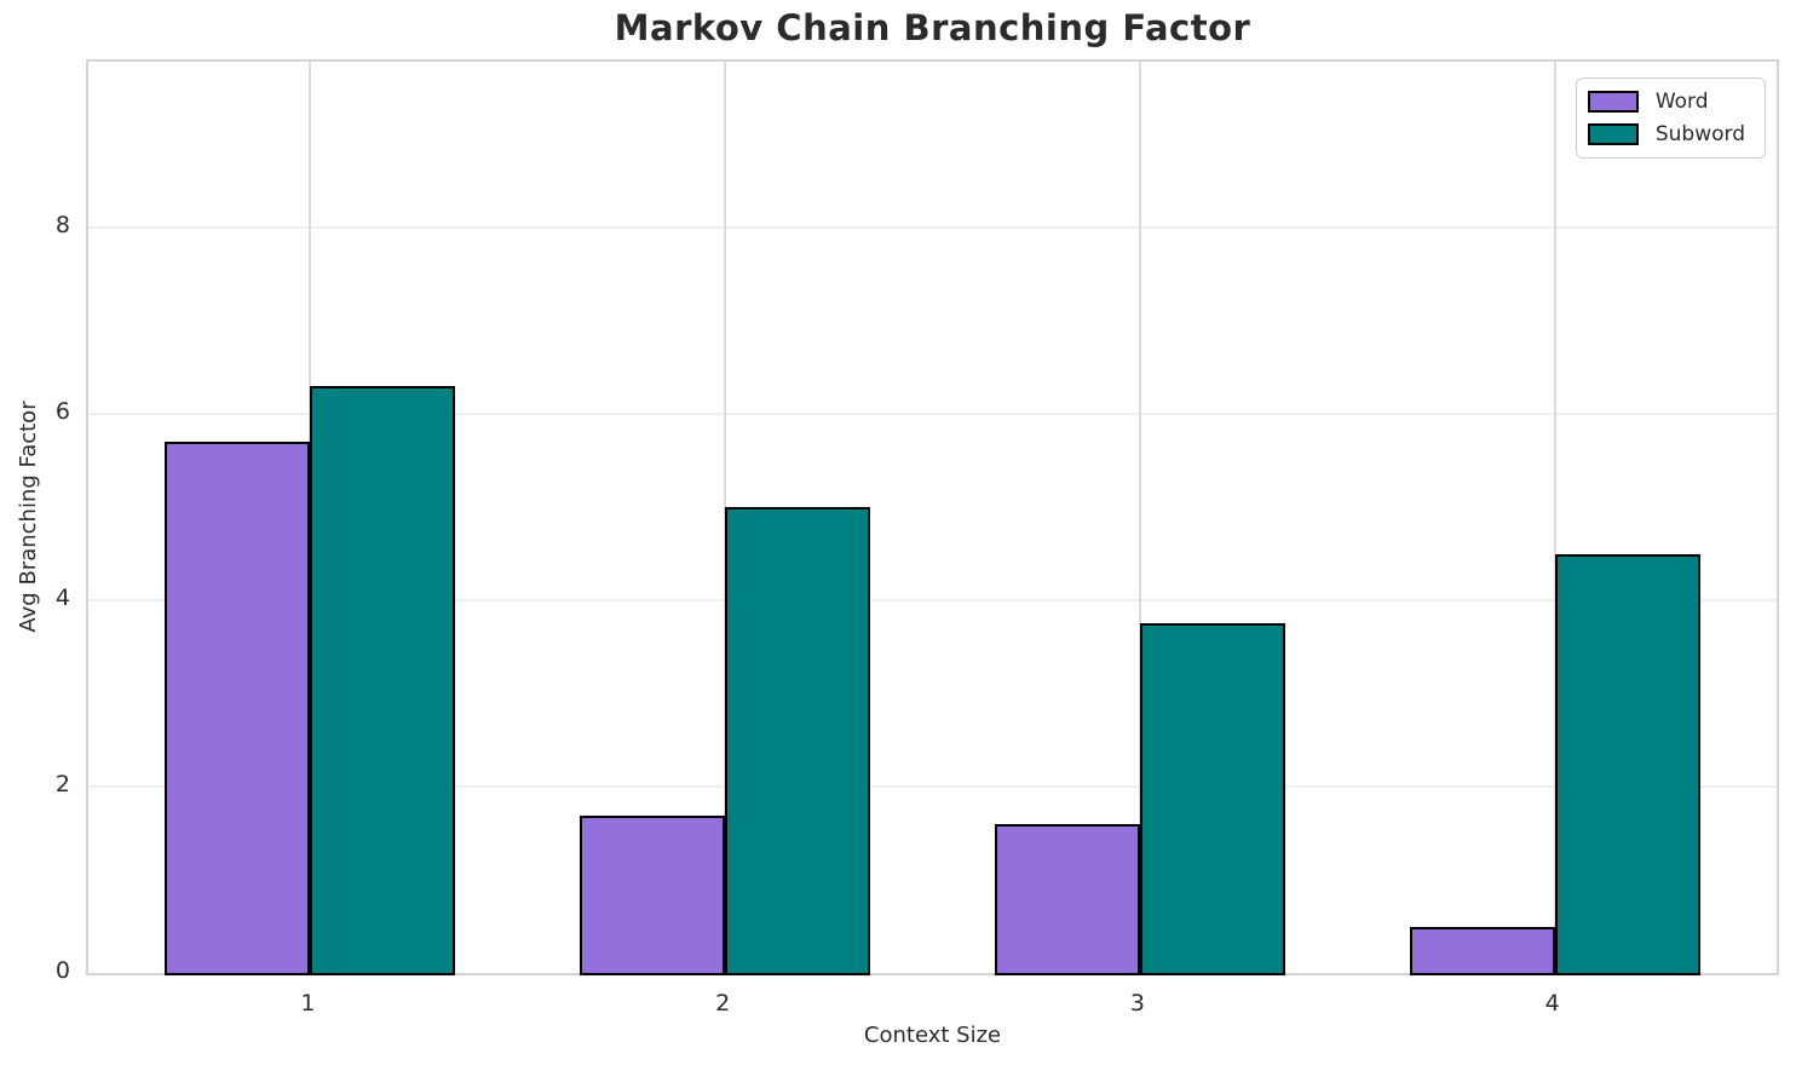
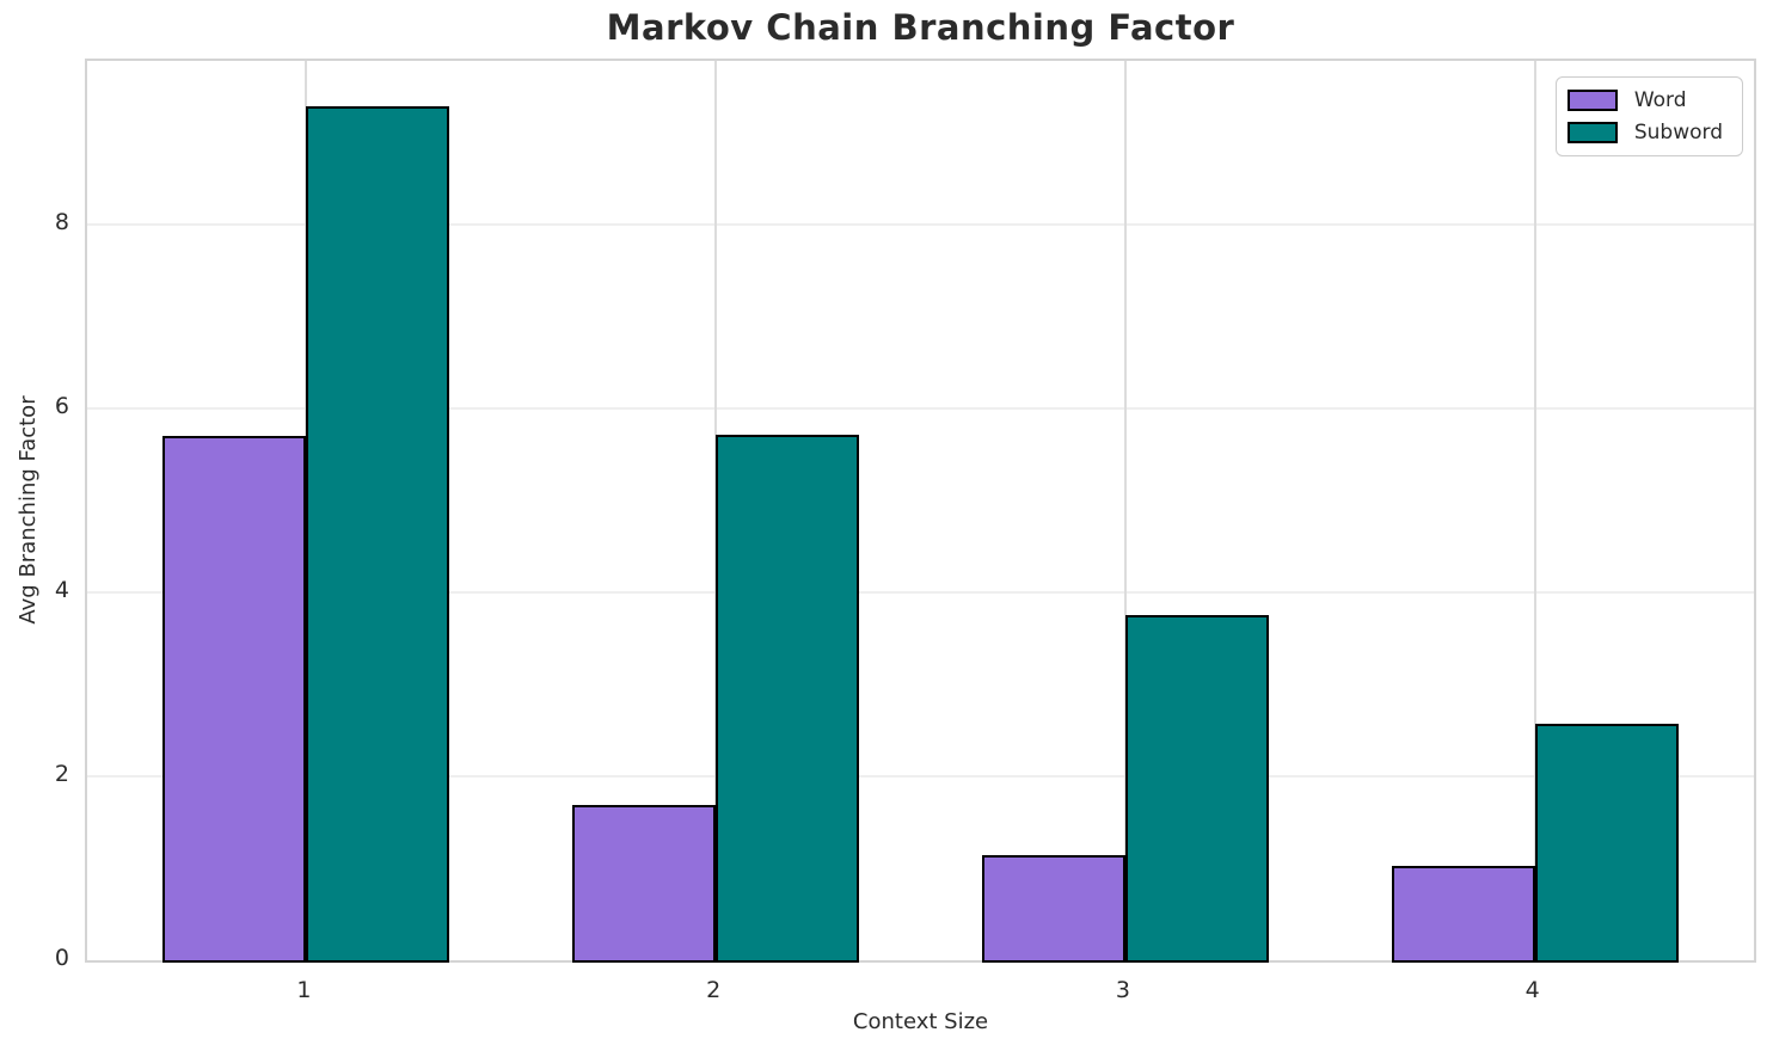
Subword/1: 6.3 -> 9.3
Subword/2: 5.0 -> 5.7
Word/3: 1.6 -> 1.1
Word/4: 0.5 -> 1.0
Subword/4: 4.5 -> 2.6
